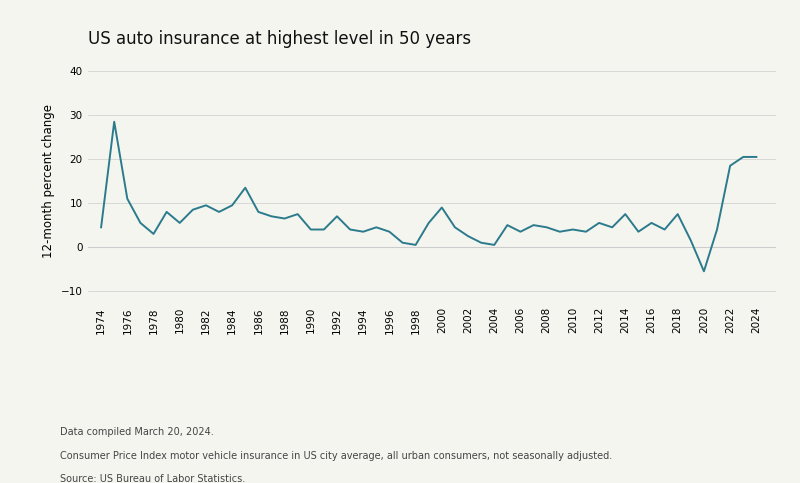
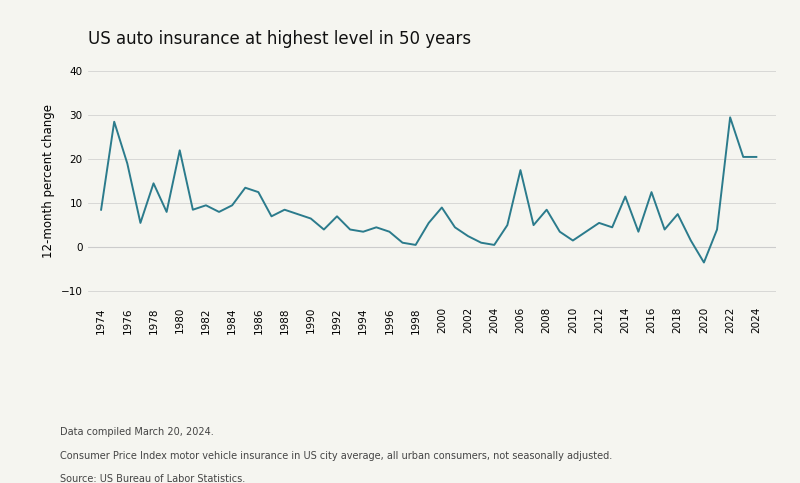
1974: 4.5 -> 8.5
1976: 11.0 -> 19.0
1978: 3.0 -> 14.5
1980: 5.5 -> 22.0
1986: 8.0 -> 12.5
1988: 6.5 -> 8.5
1990: 4.0 -> 6.5
2006: 3.5 -> 17.5
2008: 4.5 -> 8.5
2010: 4.0 -> 1.5
2014: 7.5 -> 11.5
2016: 5.5 -> 12.5
2020: -5.5 -> -3.5
2022: 18.5 -> 29.5
